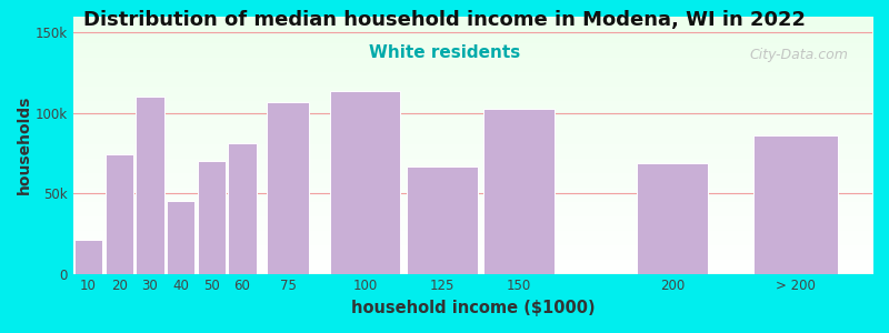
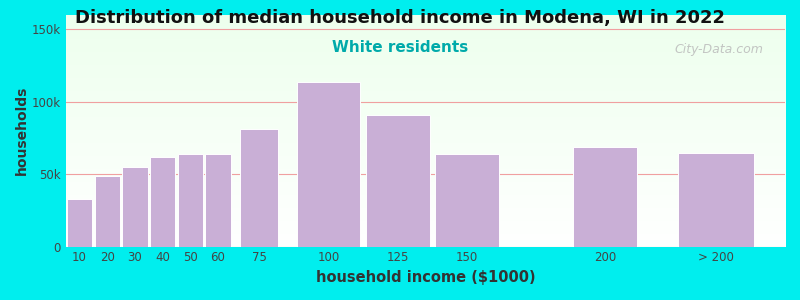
10: 21k -> 33k
20: 74k -> 49k
30: 110k -> 55k
40: 45k -> 62k
50: 70k -> 64k
60: 81k -> 64k
75: 107k -> 81k
125: 67k -> 91k
150: 103k -> 64k
> 200: 86k -> 65k
